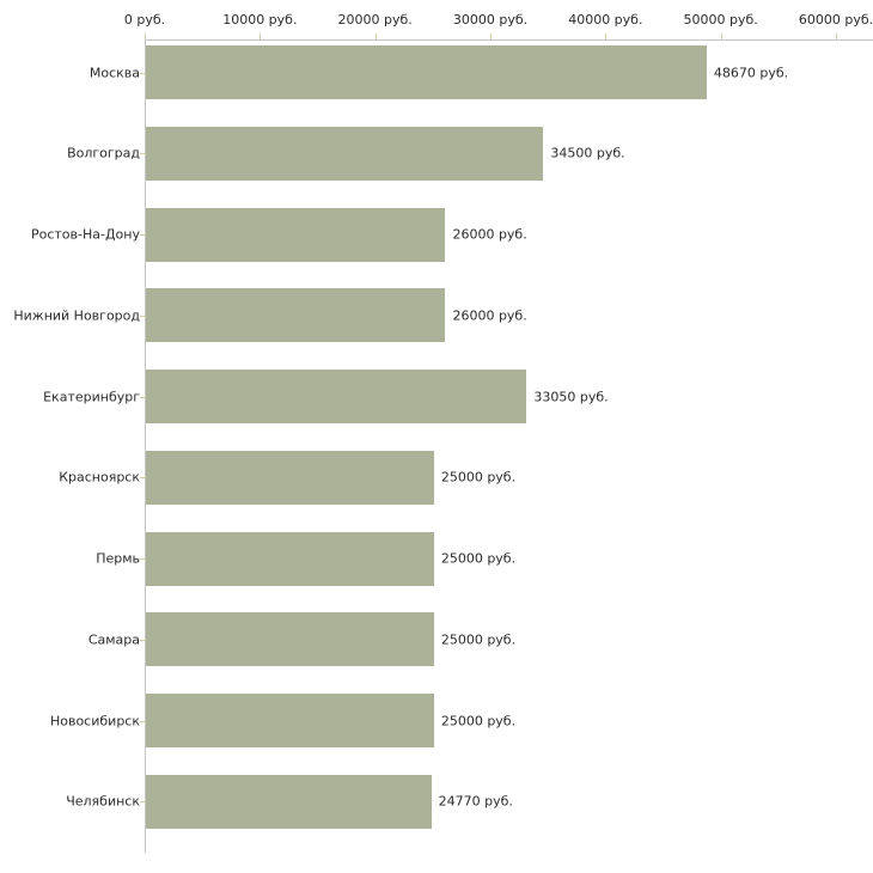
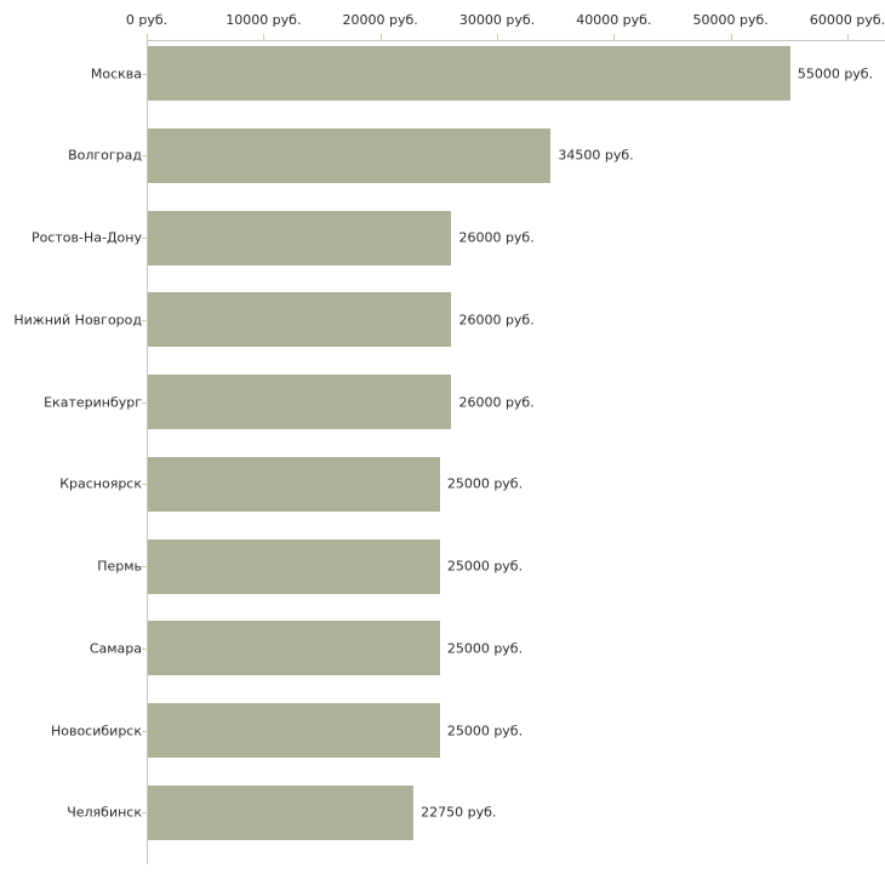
Москва: 48670 -> 55000
Екатеринбург: 33050 -> 26000
Челябинск: 24770 -> 22750
